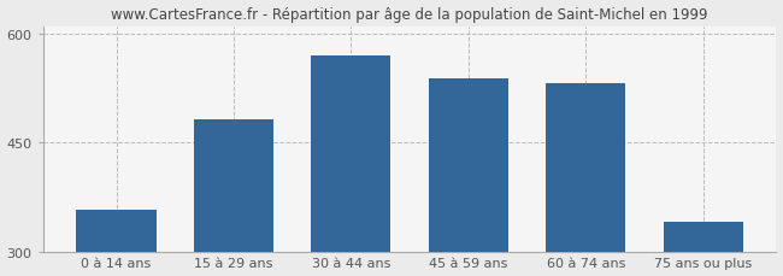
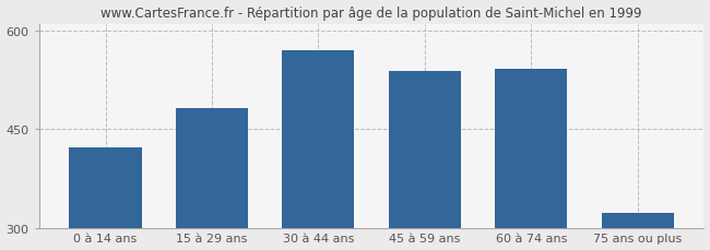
0 à 14 ans: 358 -> 422
60 à 74 ans: 532 -> 542
75 ans ou plus: 340 -> 322
